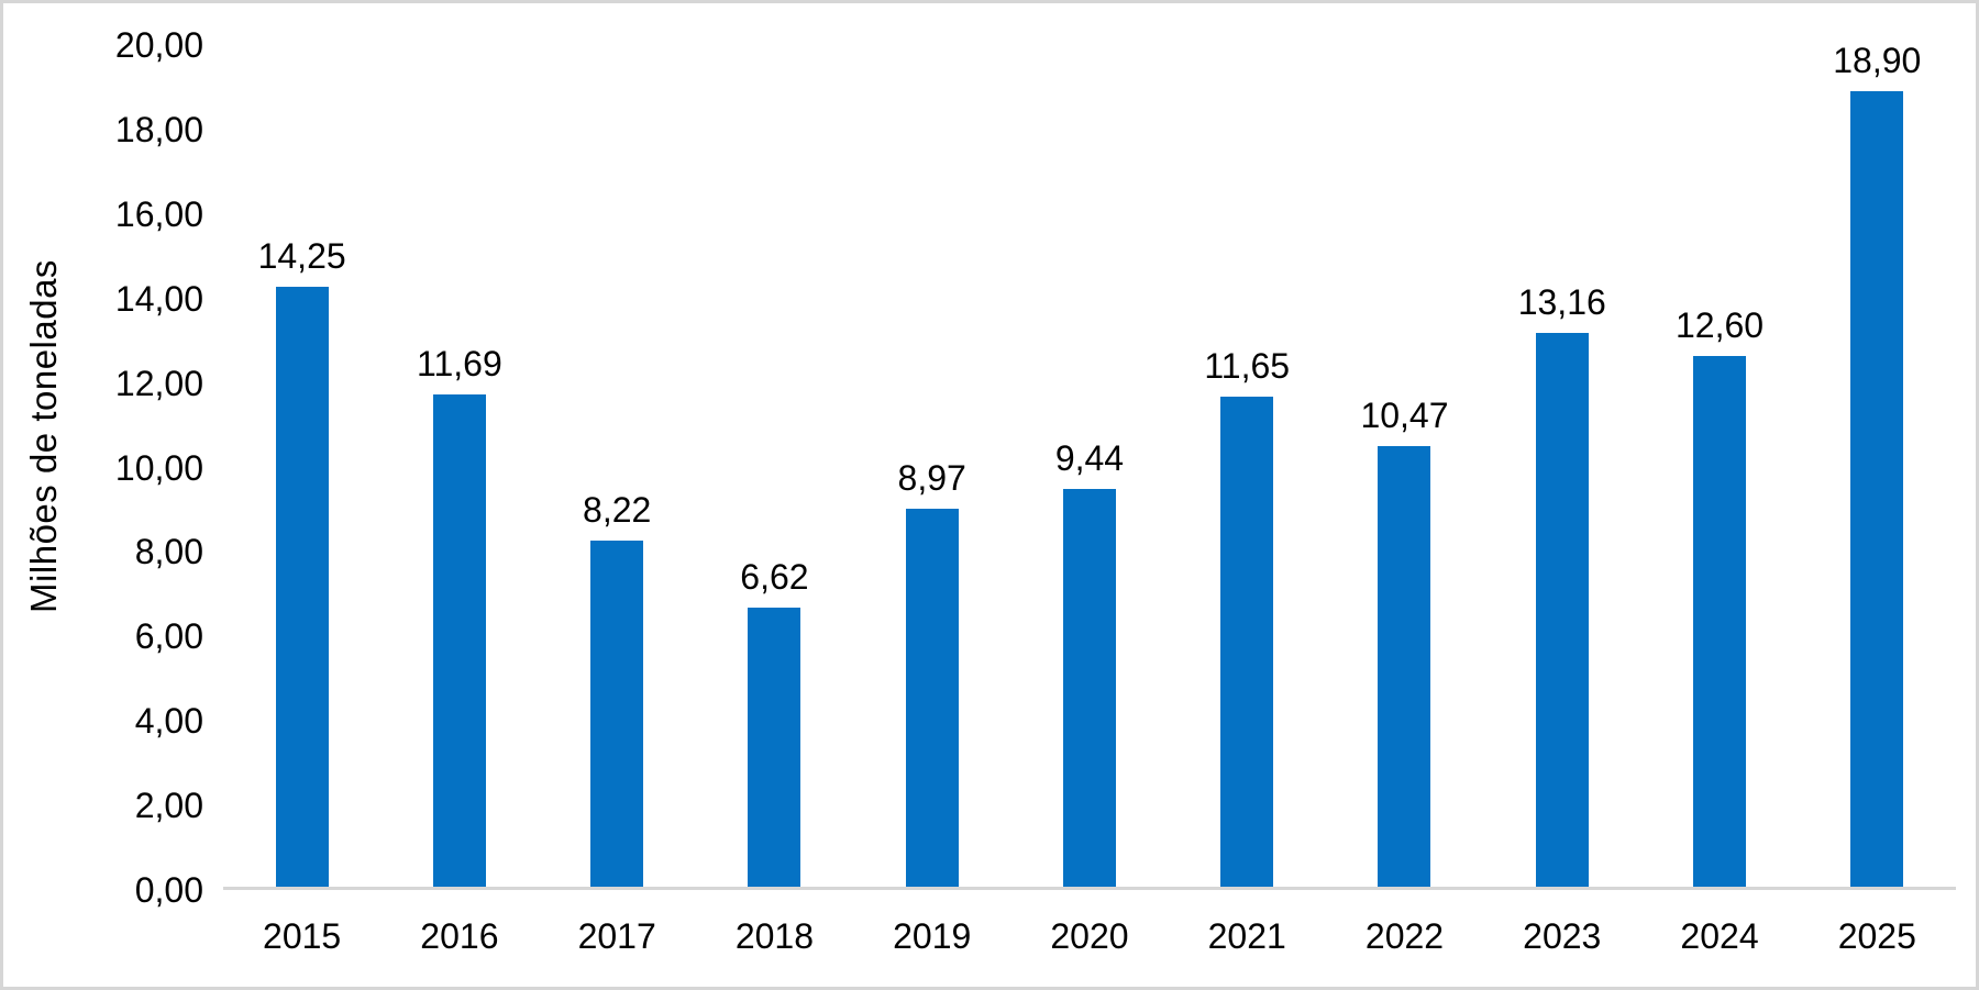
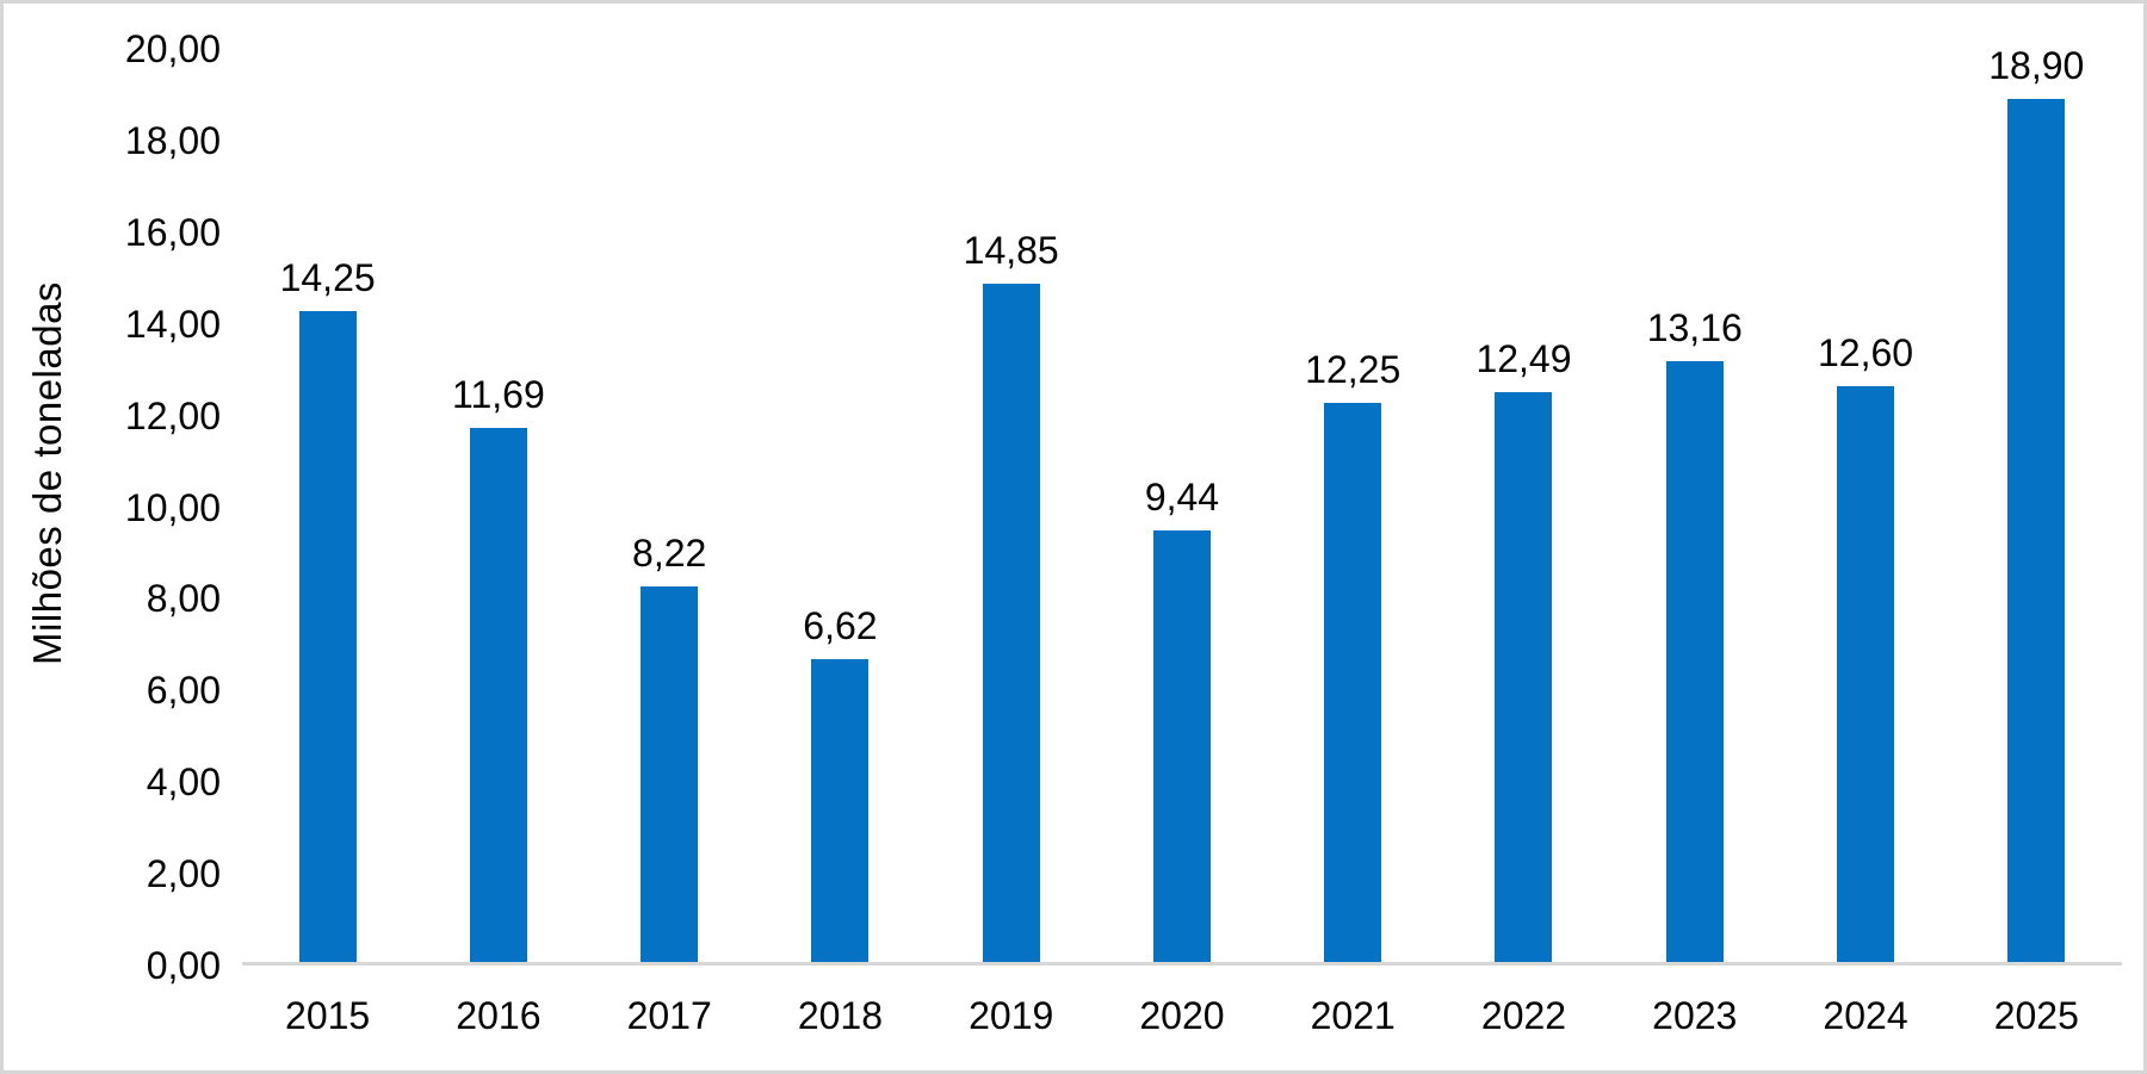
2019: 8,97 -> 14,85
2021: 11,65 -> 12,25
2022: 10,47 -> 12,49
